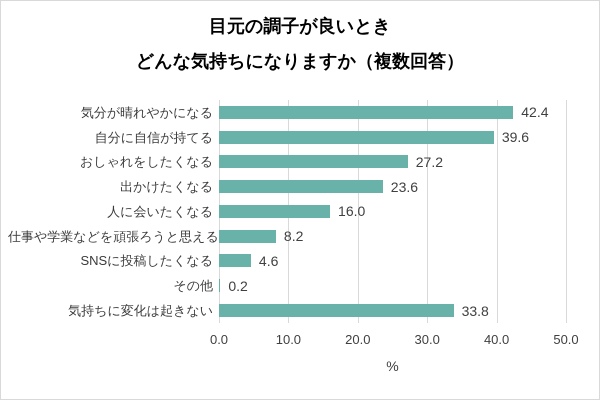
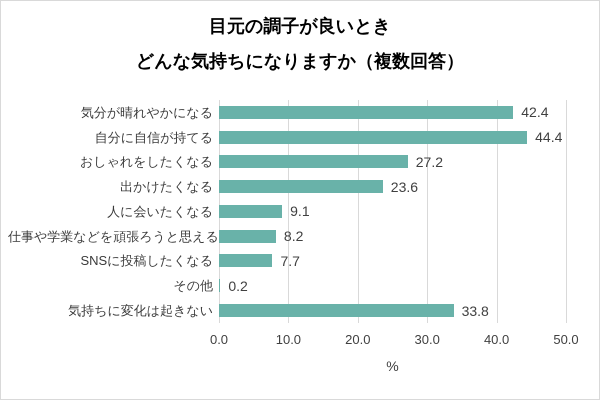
自分に自信が持てる: 39.6 -> 44.4
人に会いたくなる: 16.0 -> 9.1
SNSに投稿したくなる: 4.6 -> 7.7
